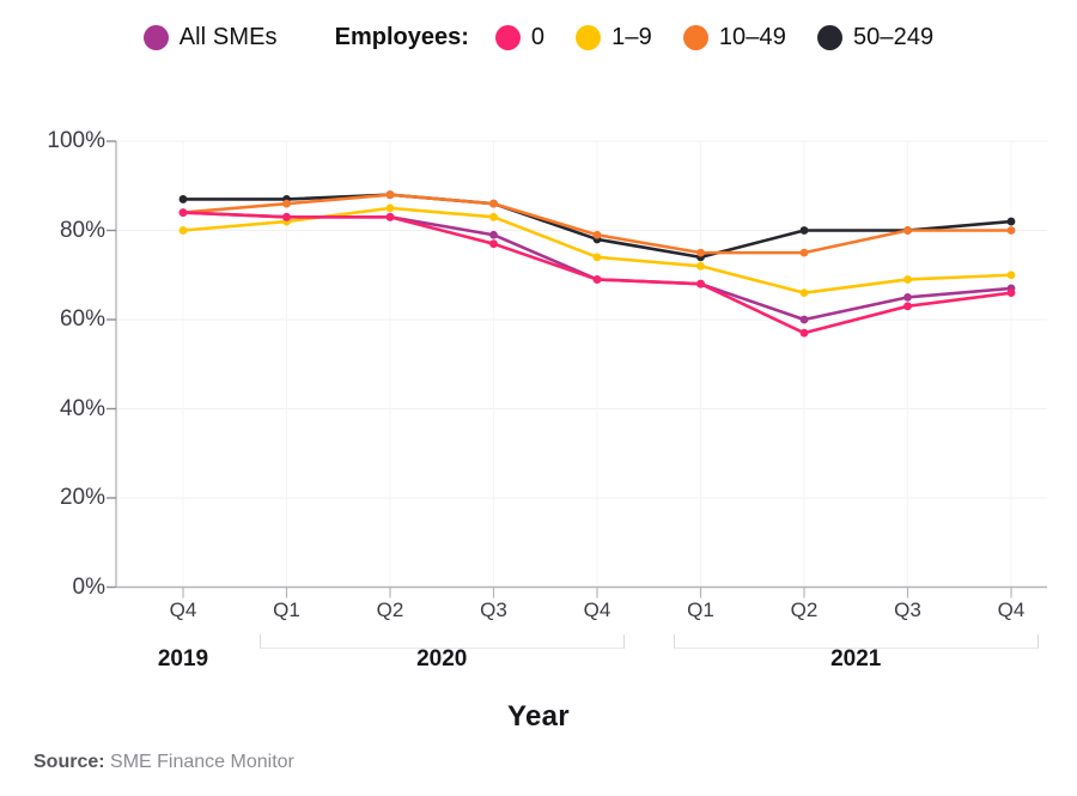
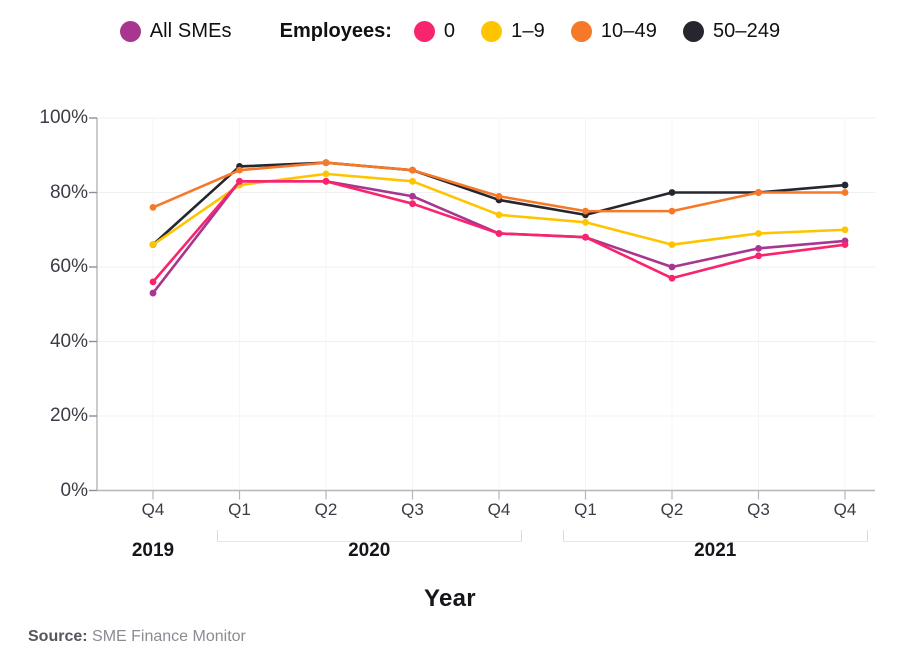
All SMEs/Q4 2019: 84% -> 53%
0/Q4 2019: 84% -> 56%
1–9/Q4 2019: 80% -> 66%
10–49/Q4 2019: 84% -> 76%
50–249/Q4 2019: 87% -> 66%
